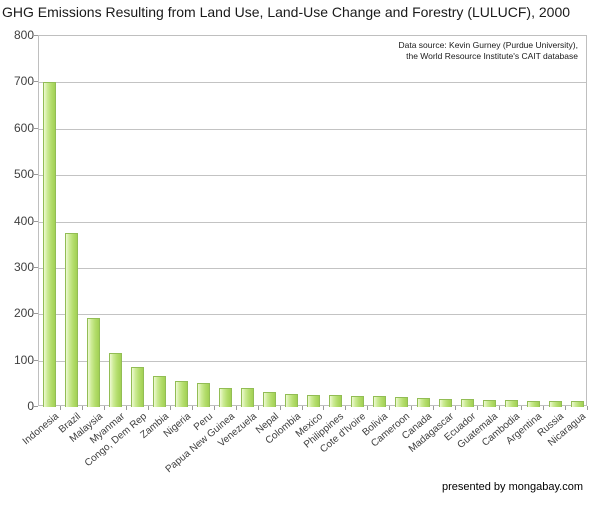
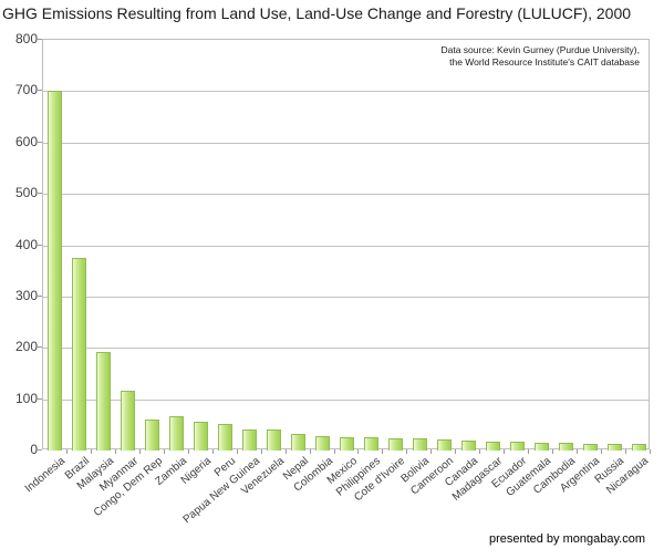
Congo, Dem Rep: 90 -> 60
